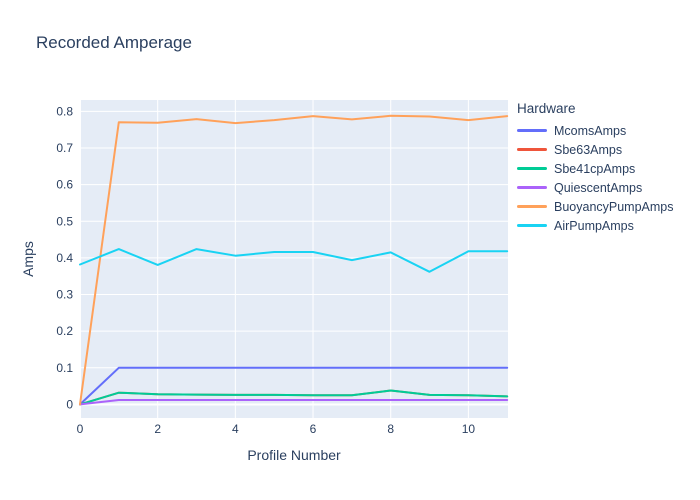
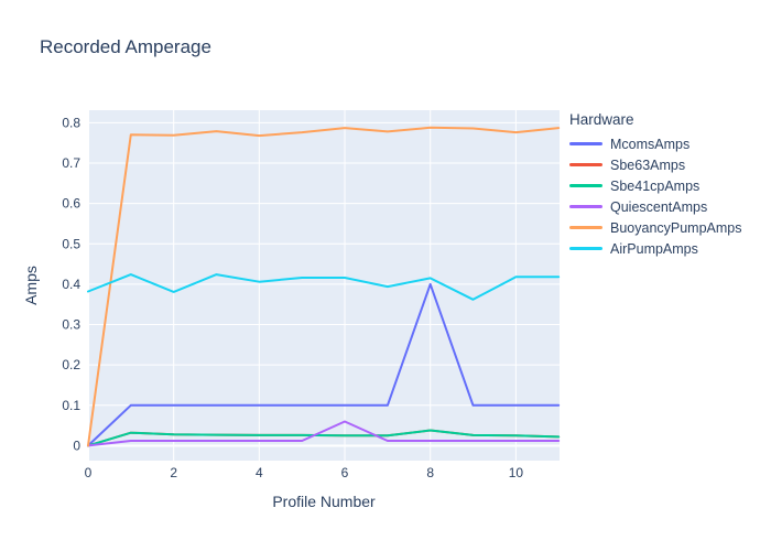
QuiescentAmps/6: 0.01 -> 0.06
McomsAmps/8: 0.1 -> 0.4
